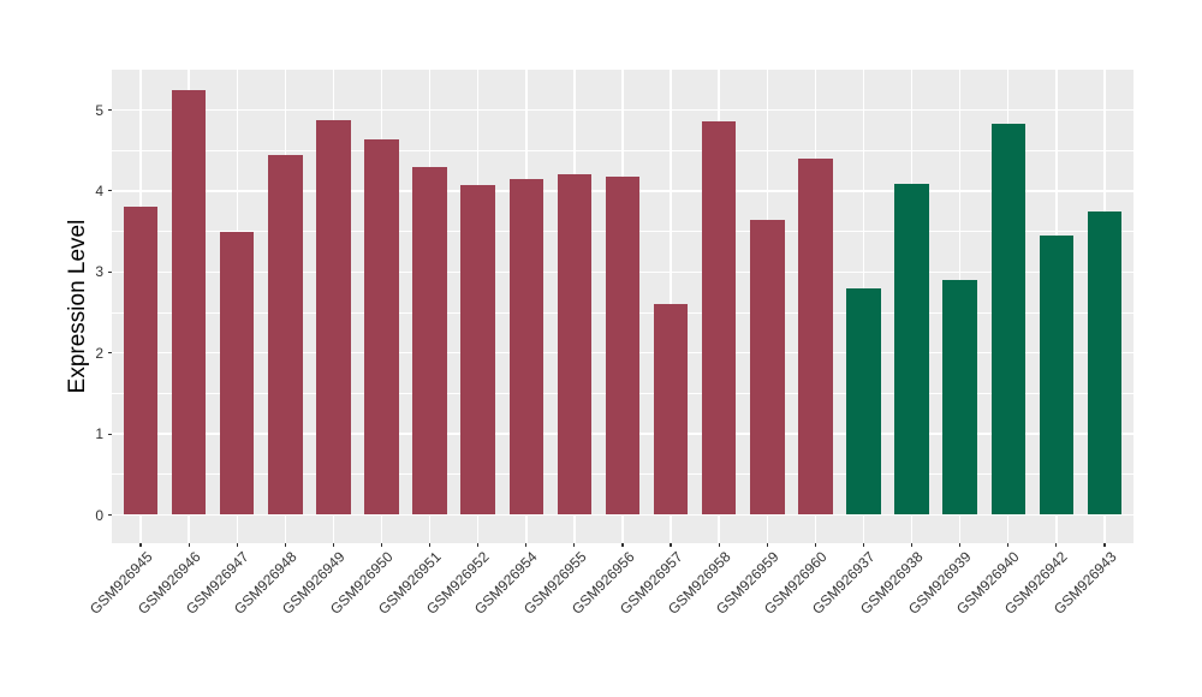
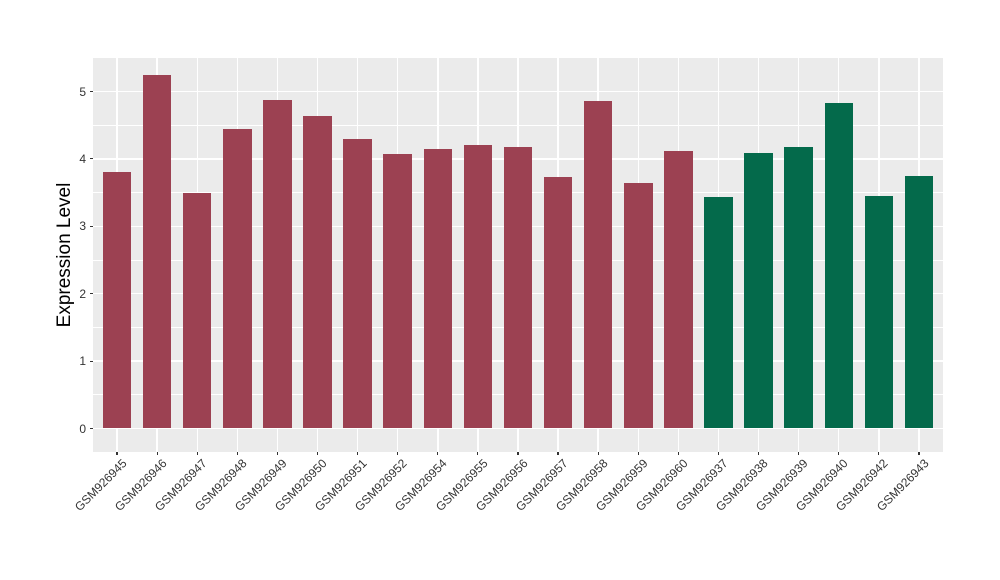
GSM926957: 2.6 -> 3.7
GSM926960: 4.4 -> 4.1
GSM926937: 2.8 -> 3.4
GSM926939: 2.9 -> 4.2
